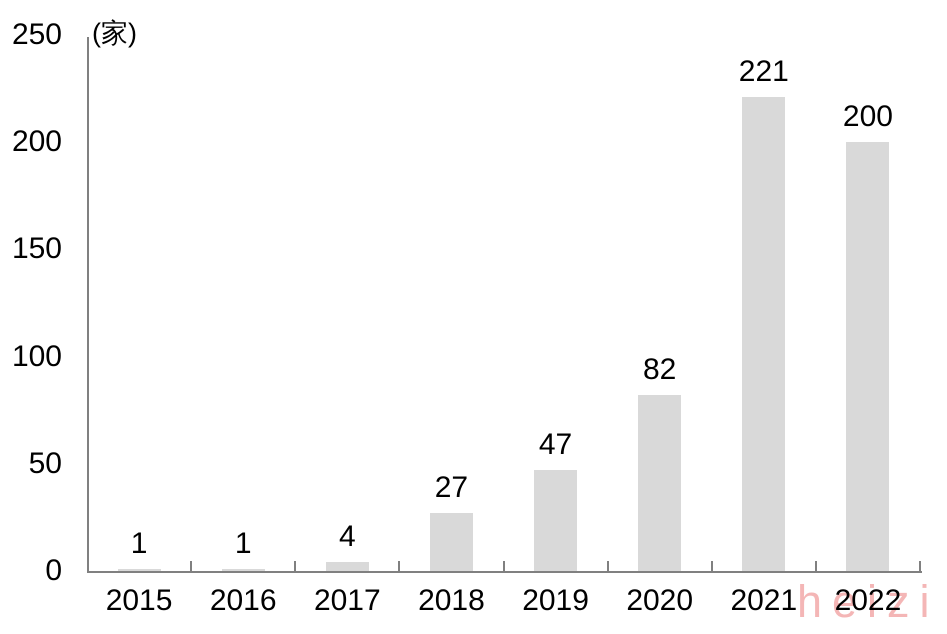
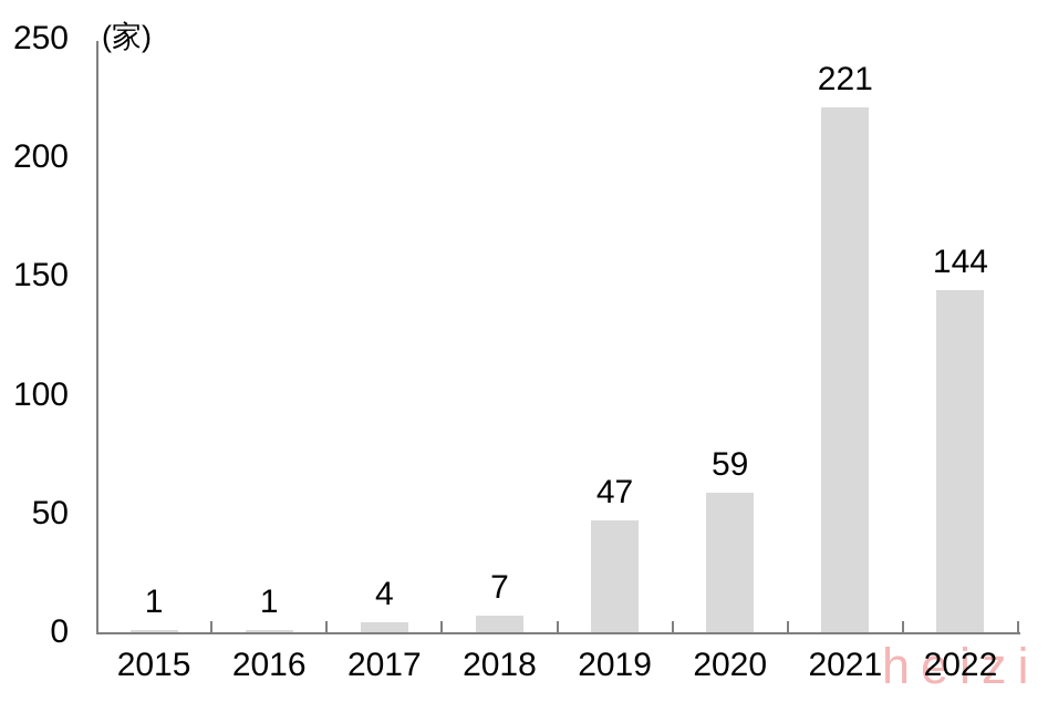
2018: 27 -> 7
2020: 82 -> 59
2022: 200 -> 144
